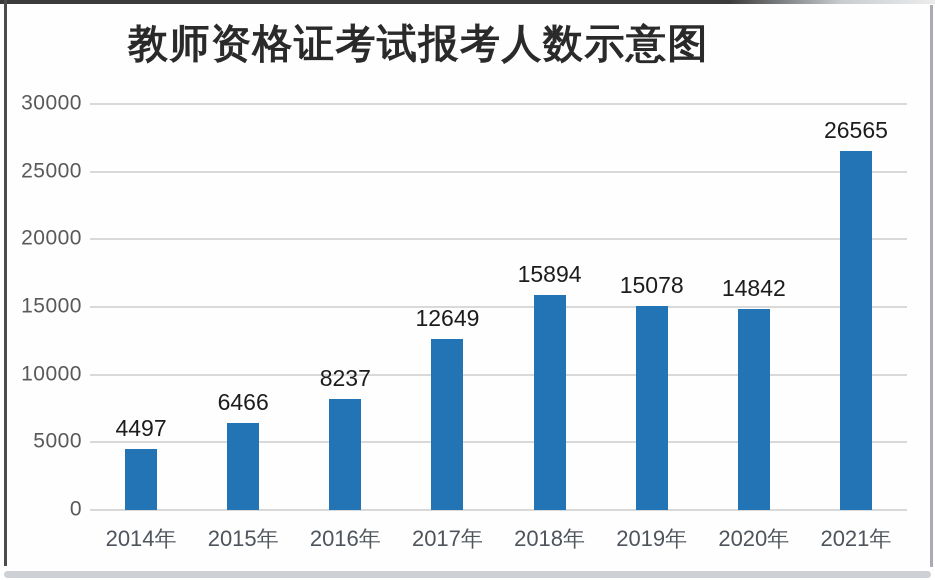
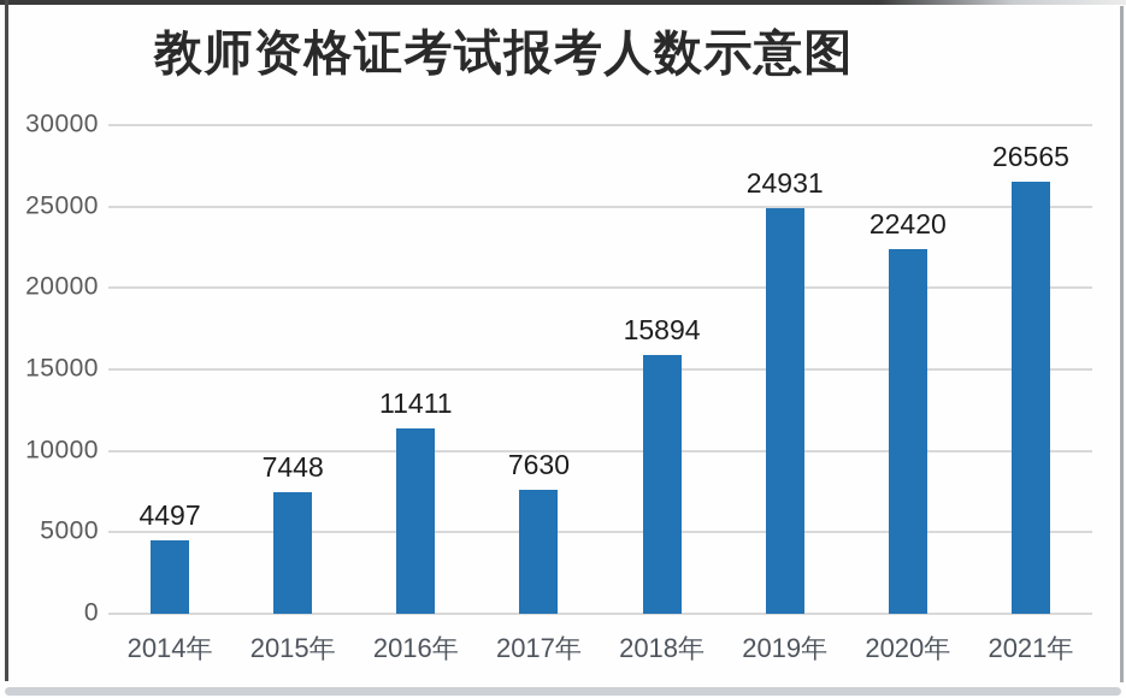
2015年: 6466 -> 7448
2016年: 8237 -> 11411
2017年: 12649 -> 7630
2019年: 15078 -> 24931
2020年: 14842 -> 22420
